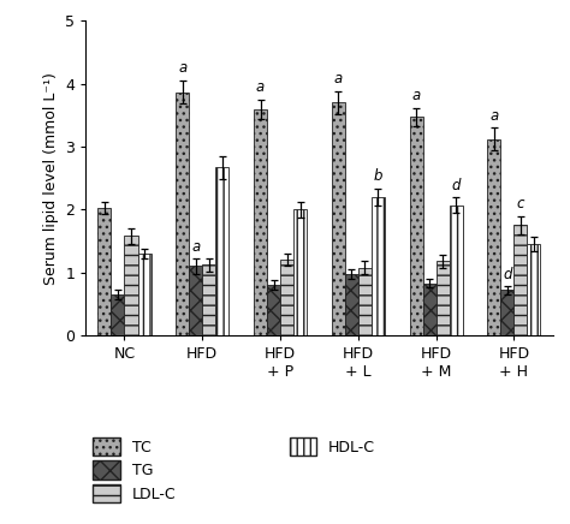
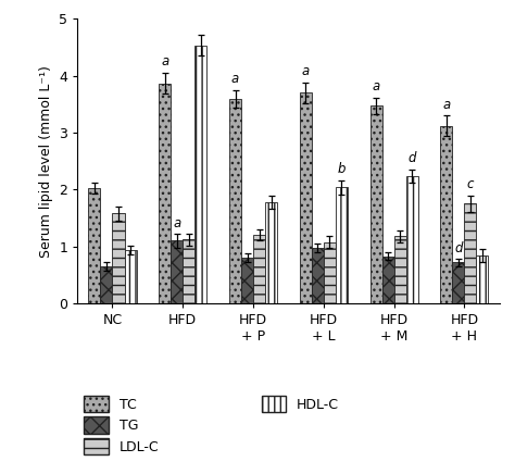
HDL-C/NC: 1.30 -> 0.94
HDL-C/HFD: 2.67 -> 4.54
HDL-C/HFD + P: 2.00 -> 1.78
HDL-C/HFD + L: 2.20 -> 2.04
HDL-C/HFD + M: 2.07 -> 2.24
HDL-C/HFD + H: 1.45 -> 0.84
